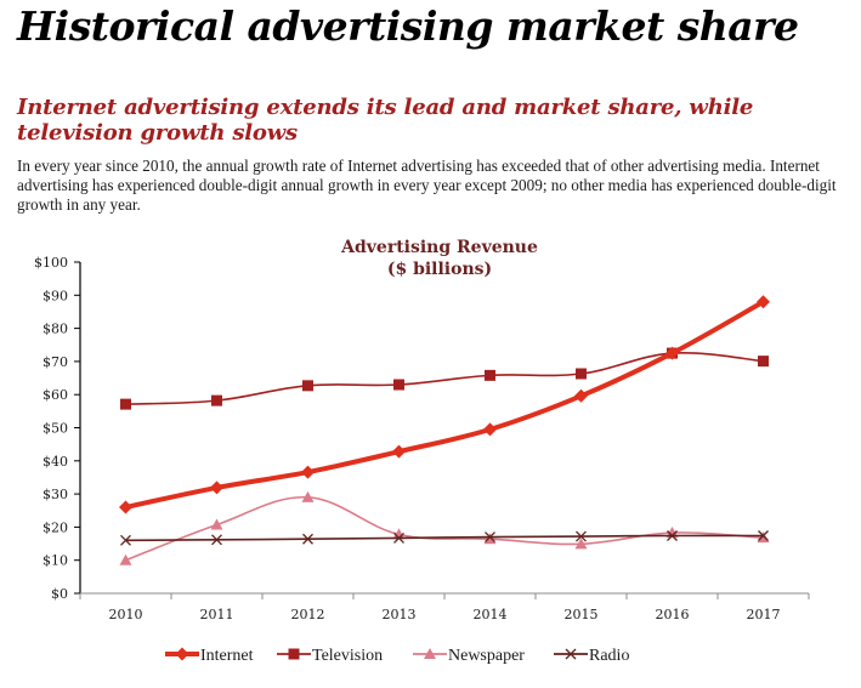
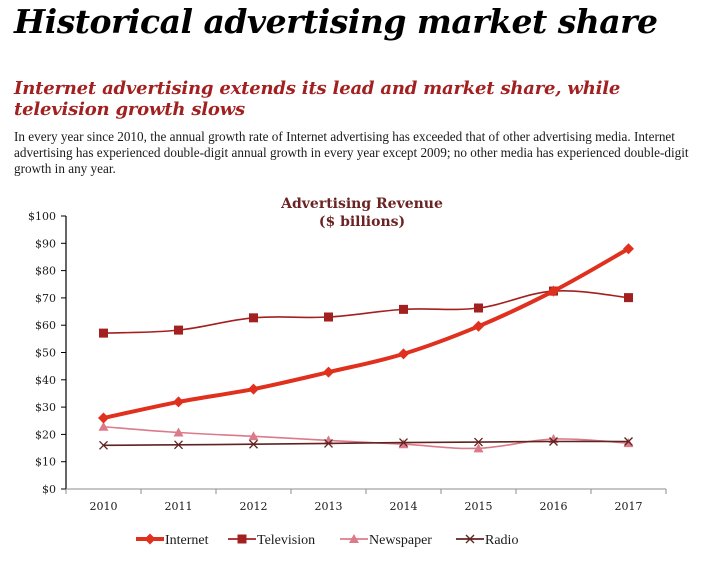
Newspaper/2010: $10 -> $23
Newspaper/2012: $29 -> $19
